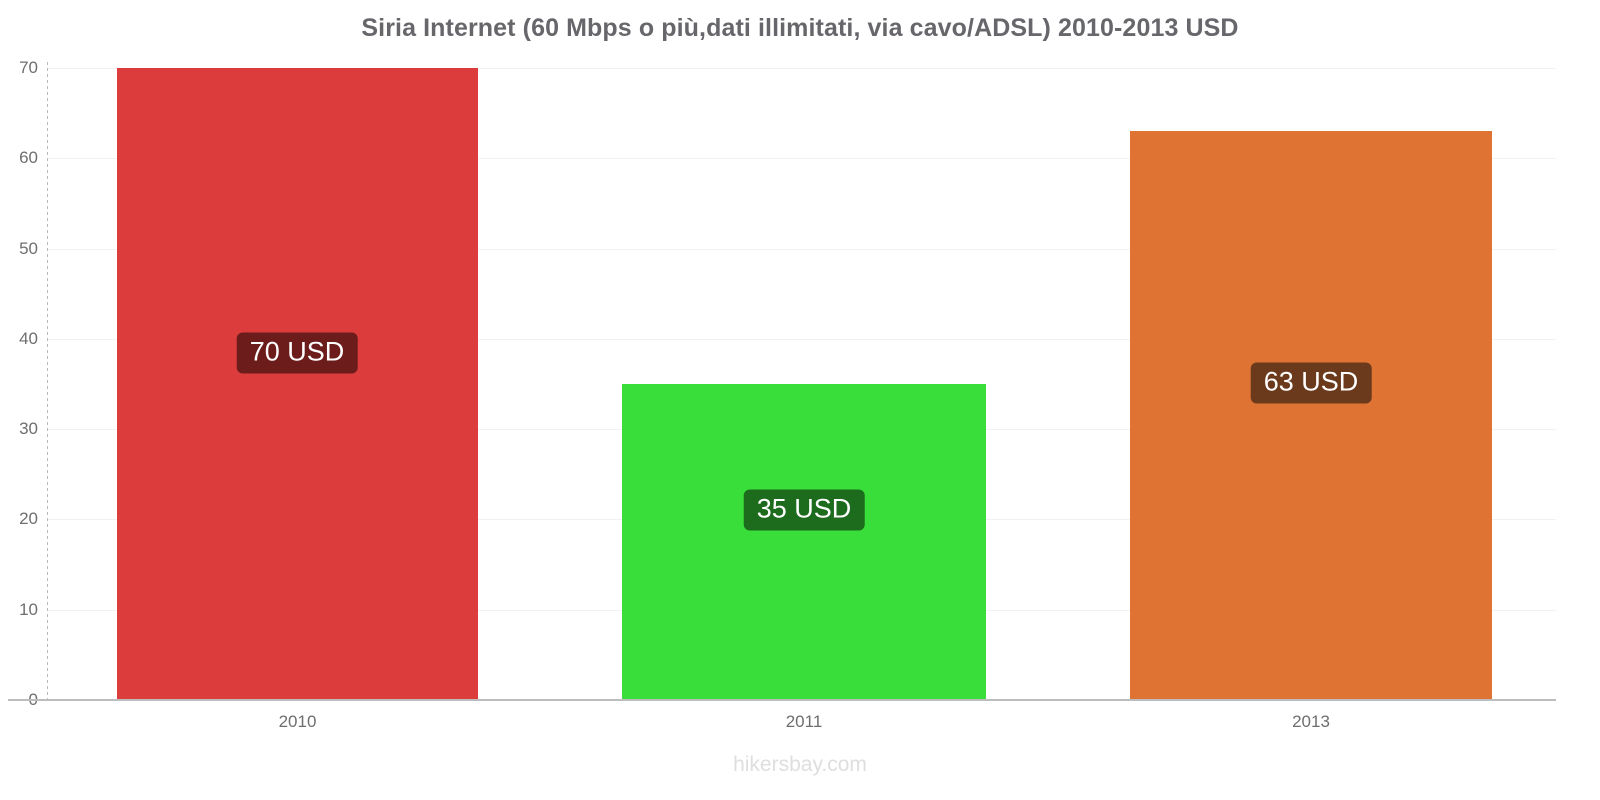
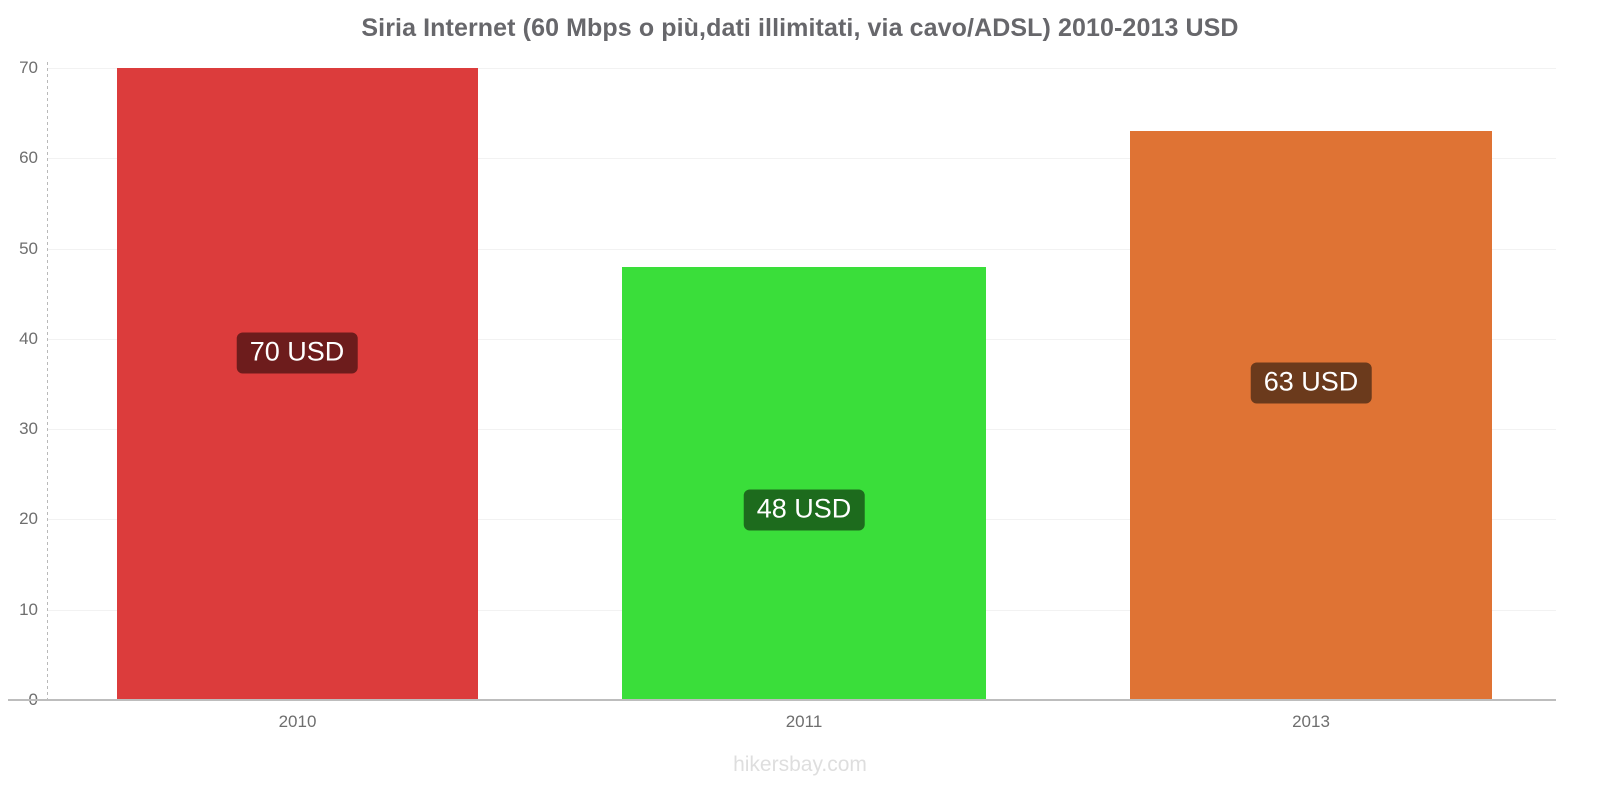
2011: 35 -> 48
